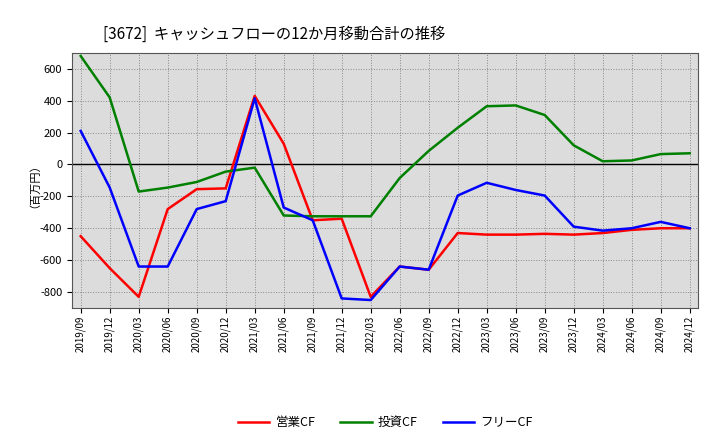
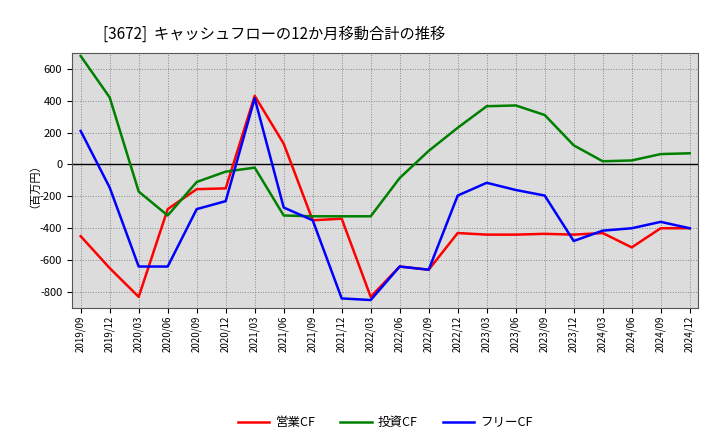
投資CF/2020/06: -140 -> -320
フリーCF/2023/12: -390 -> -480
営業CF/2024/06: -410 -> -520
